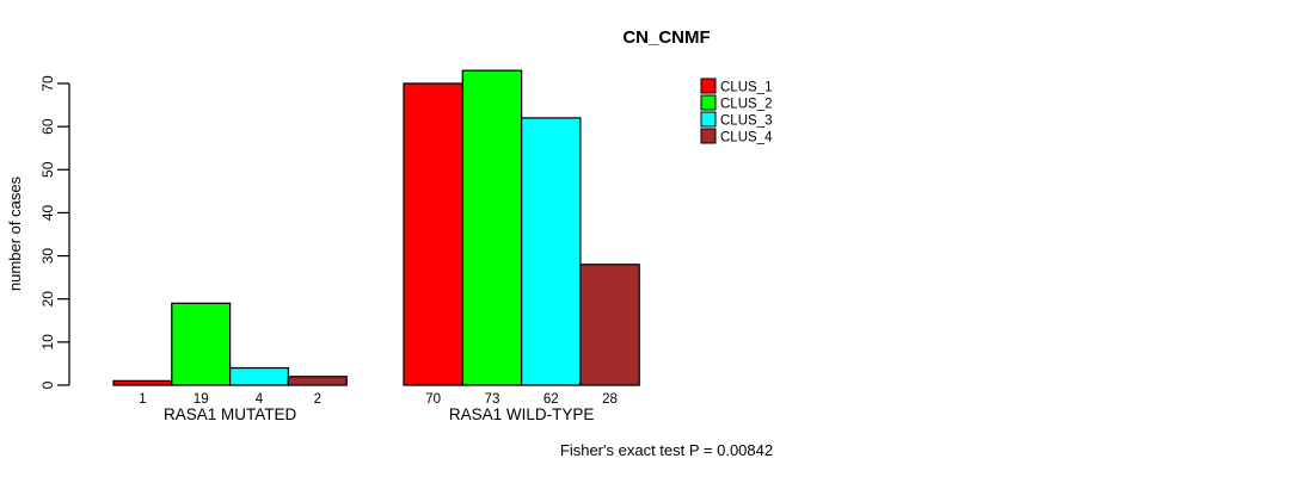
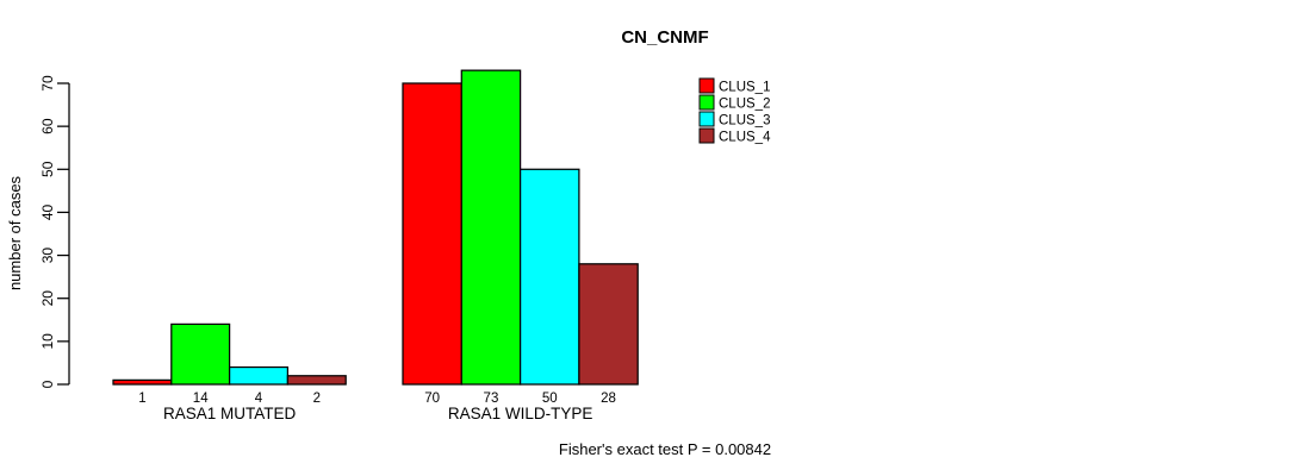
CLUS_2/RASA1 MUTATED: 19 -> 14
CLUS_3/RASA1 WILD-TYPE: 62 -> 50
